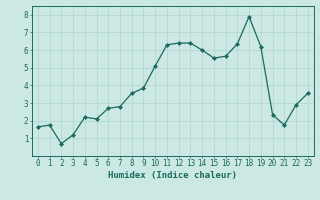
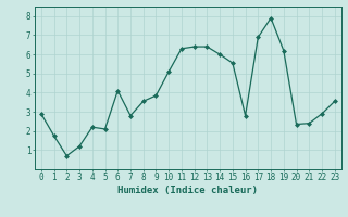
0: 1.6 -> 2.9
6: 2.7 -> 4.1
16: 5.7 -> 2.8
17: 6.3 -> 6.9
21: 1.8 -> 2.4
